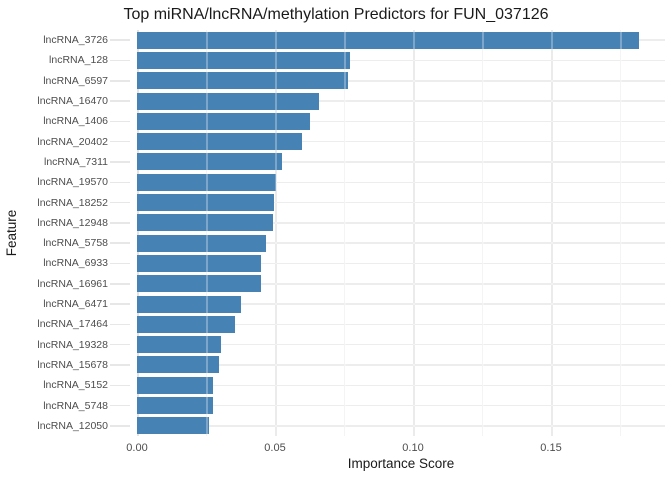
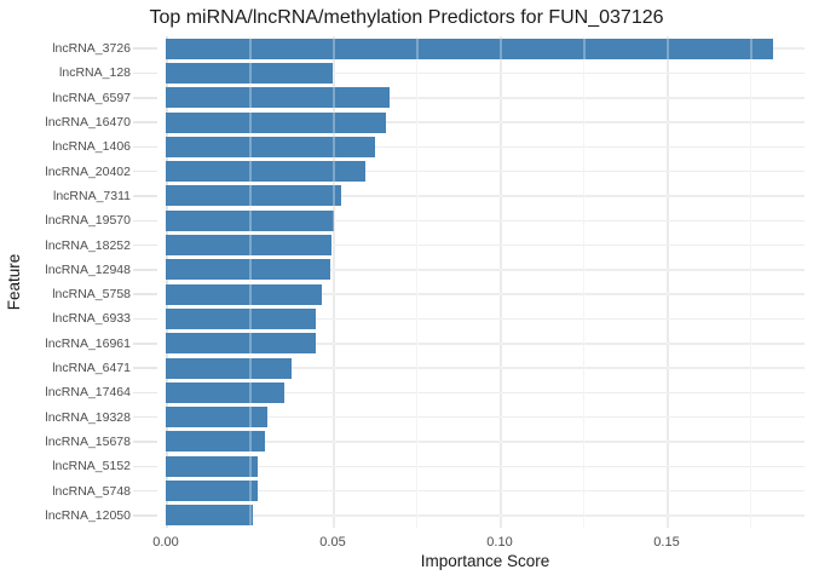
lncRNA_128: 0.077 -> 0.050
lncRNA_6597: 0.076 -> 0.067
